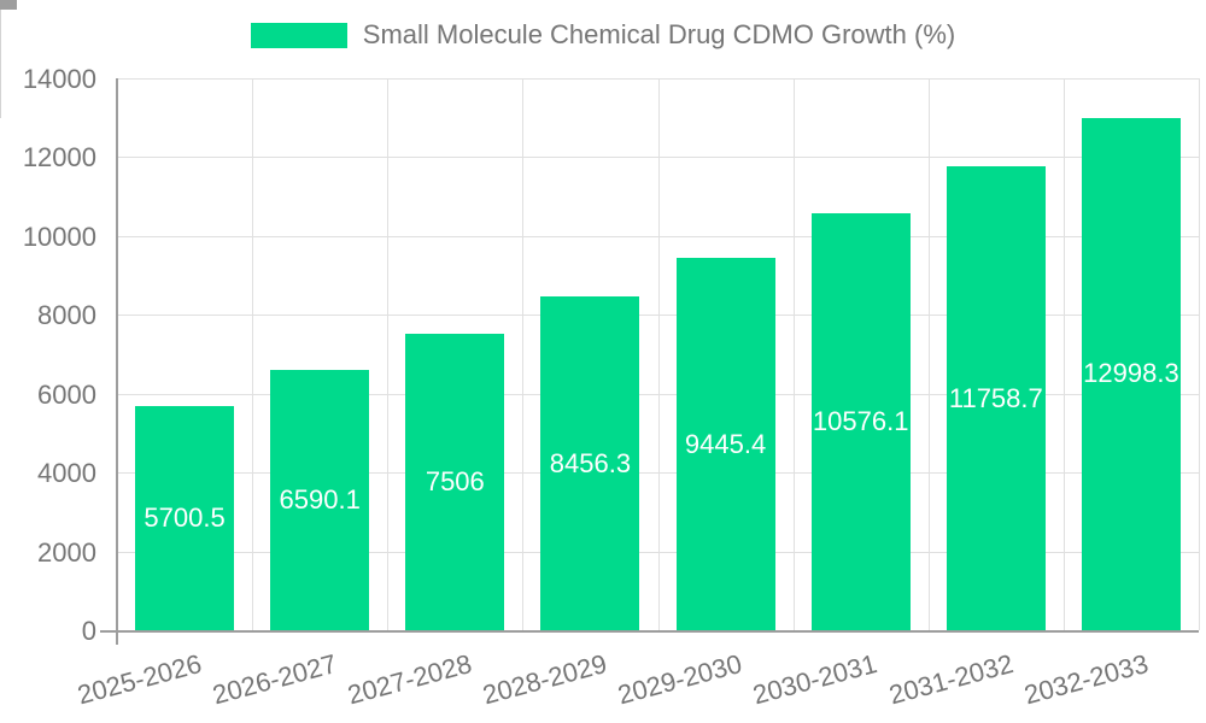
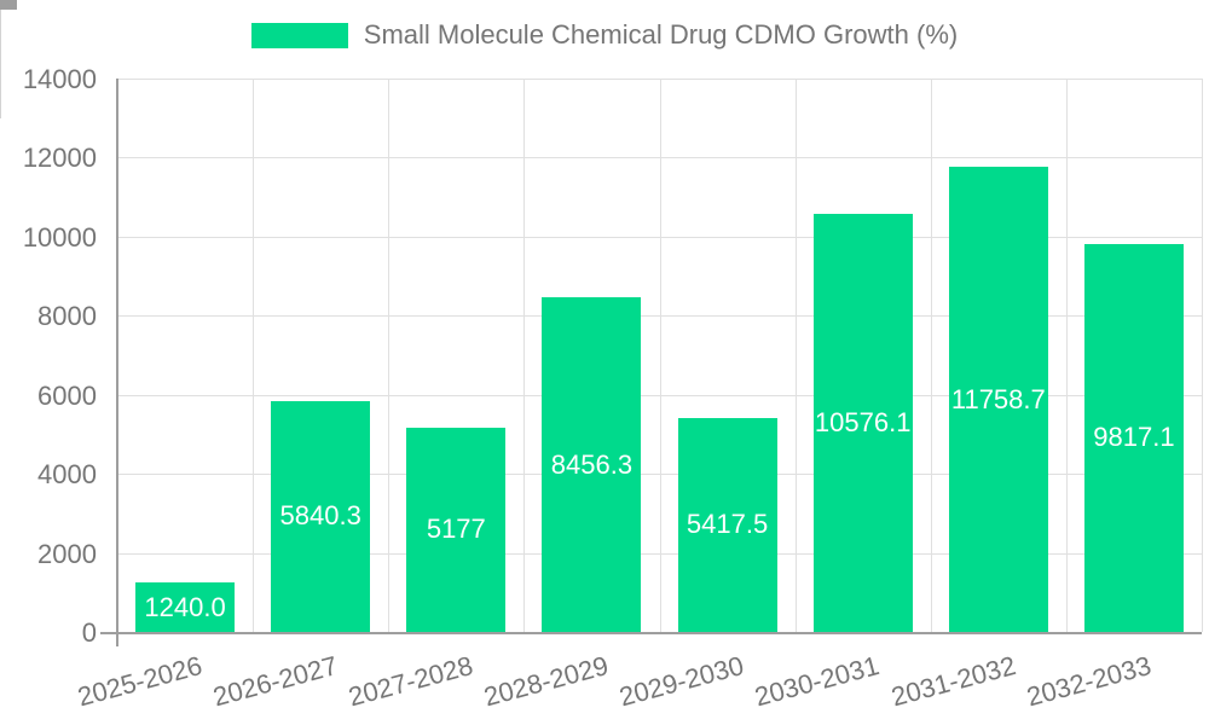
2025-2026: 5700.5 -> 1240.0
2026-2027: 6590.1 -> 5840.3
2027-2028: 7506 -> 5177
2029-2030: 9445.4 -> 5417.5
2032-2033: 12998.3 -> 9817.1
